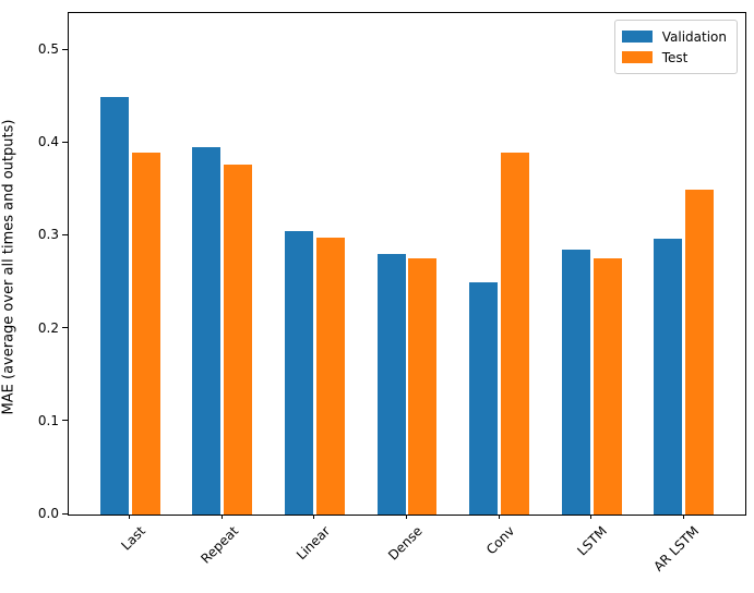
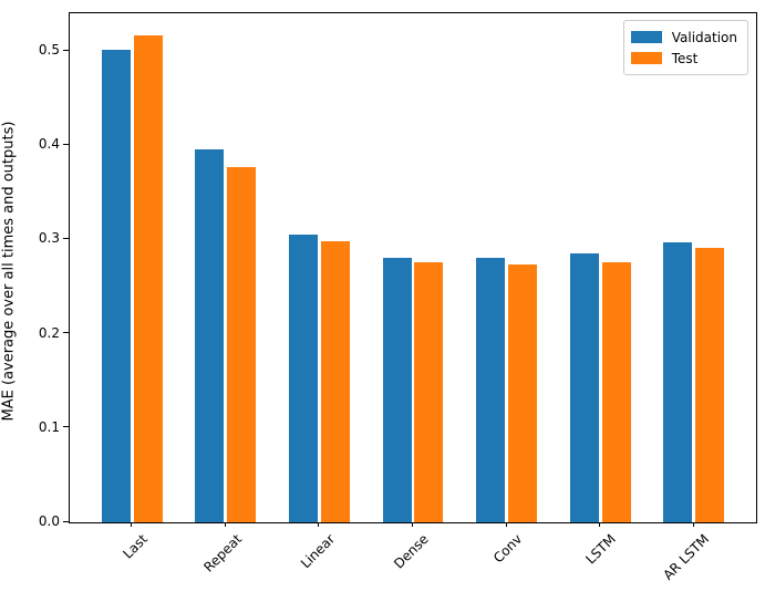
Validation/Last: 0.45 -> 0.50
Test/Last: 0.39 -> 0.52
Validation/Conv: 0.25 -> 0.28
Test/Conv: 0.39 -> 0.27
Test/AR LSTM: 0.35 -> 0.29
